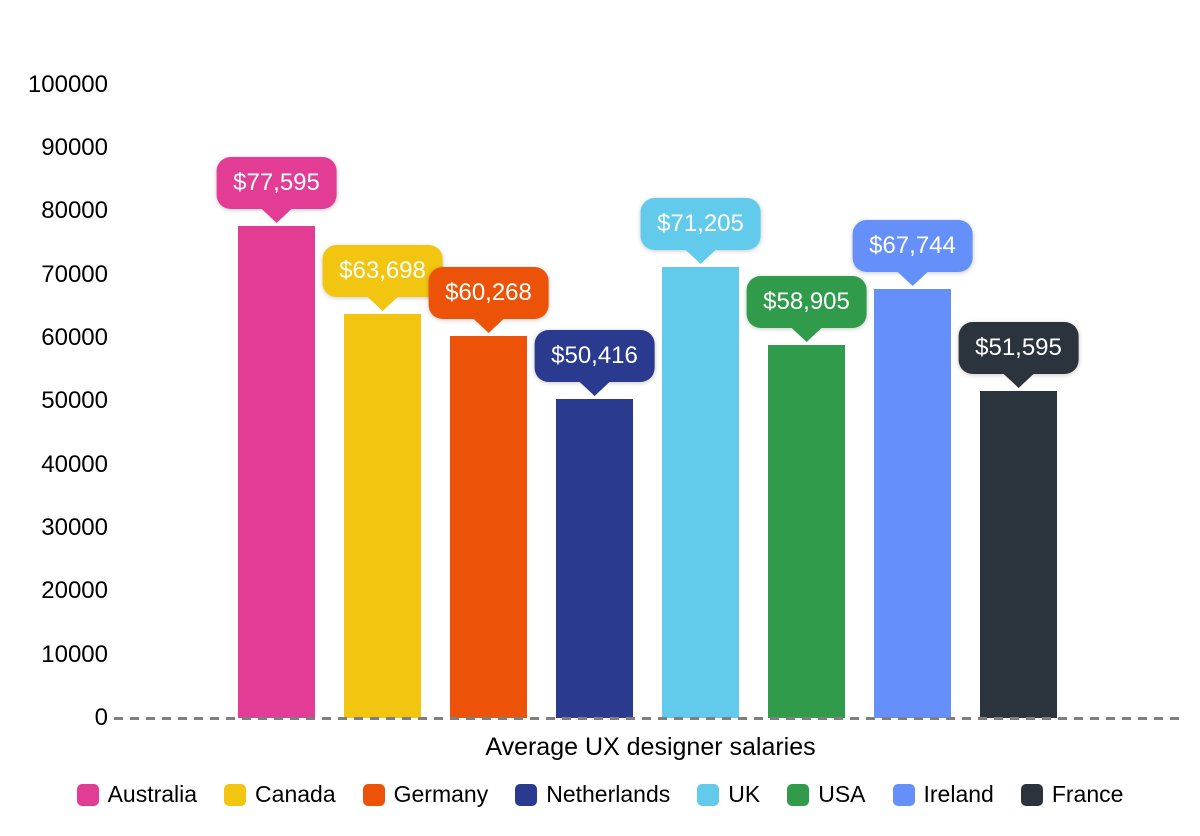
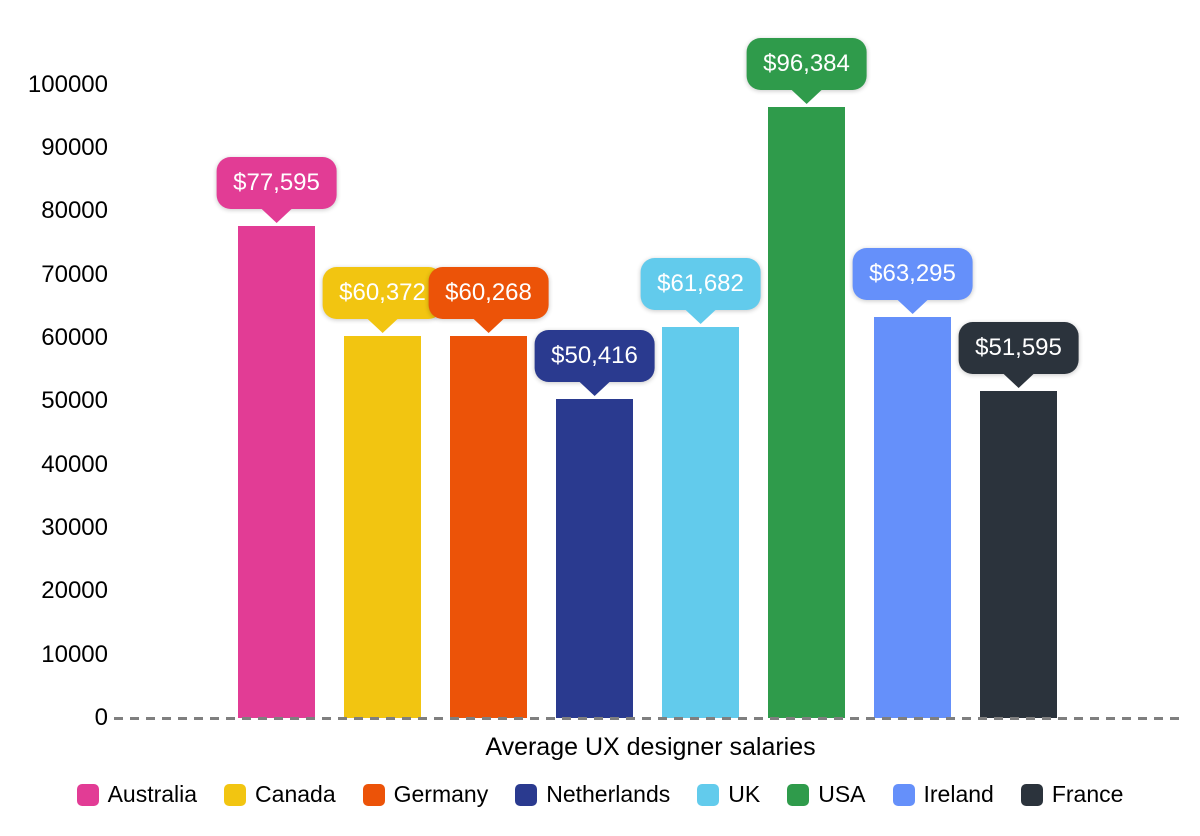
Canada: $63,698 -> $60,372
UK: $71,205 -> $61,682
USA: $58,905 -> $96,384
Ireland: $67,744 -> $63,295
